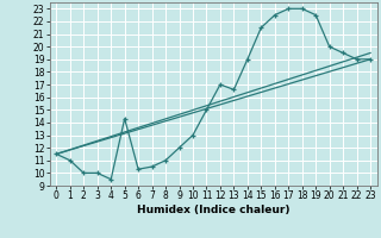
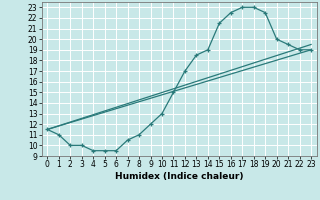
5: 14.3 -> 9.5
6: 10.3 -> 9.5
13: 16.6 -> 18.5
